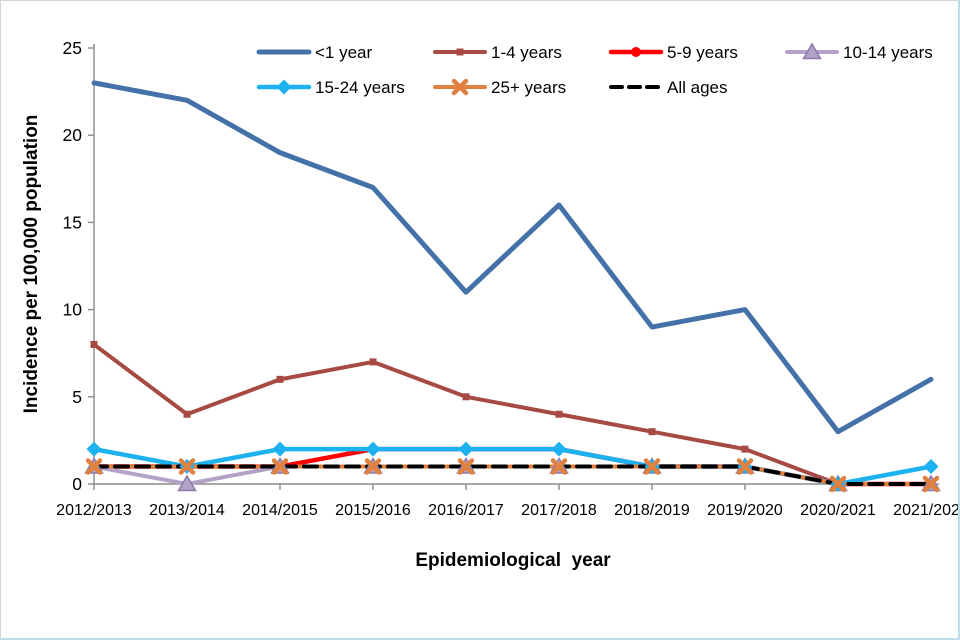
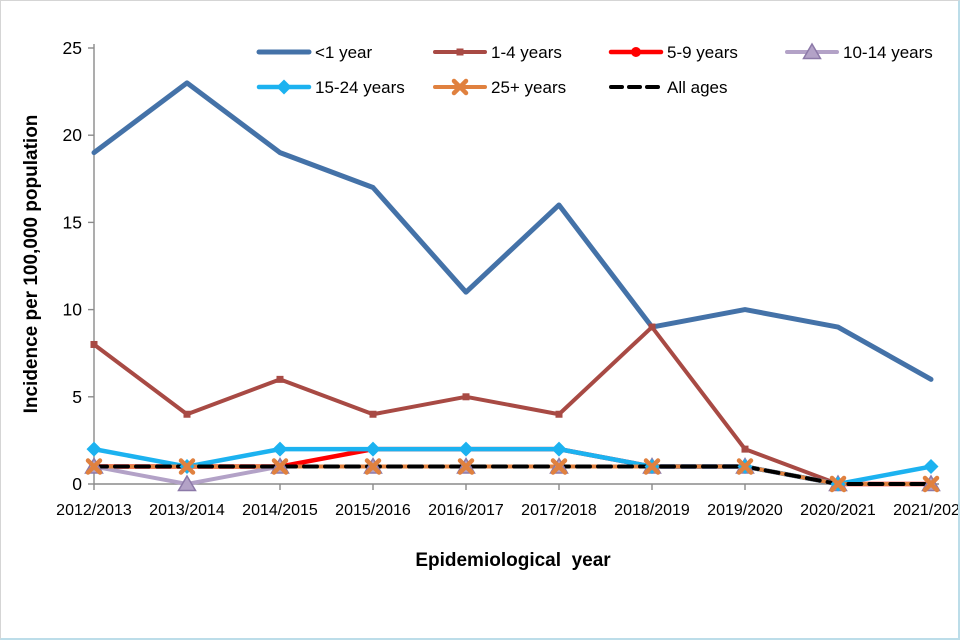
<1 year/2012/2013: 23 -> 19
<1 year/2013/2014: 22 -> 23
1-4 years/2015/2016: 7 -> 4
1-4 years/2018/2019: 3 -> 9
<1 year/2020/2021: 3 -> 9
